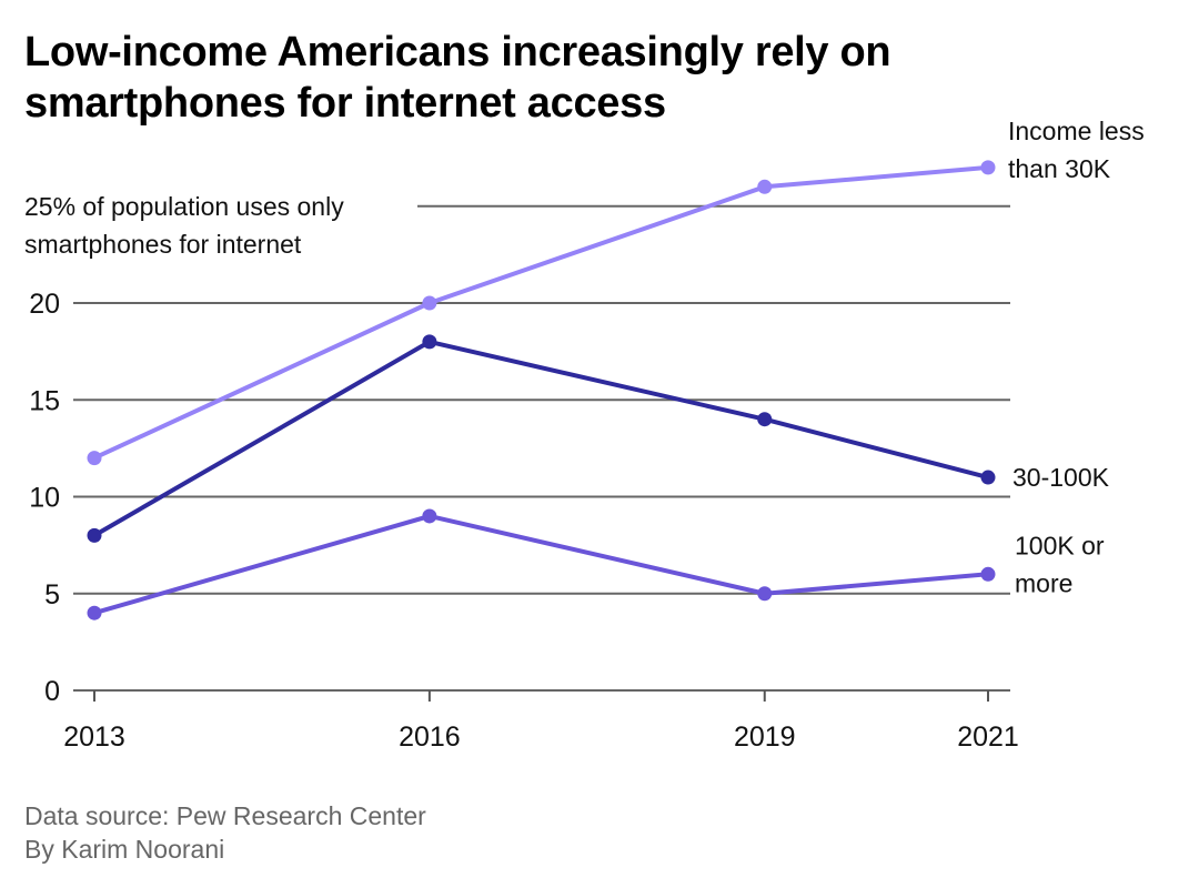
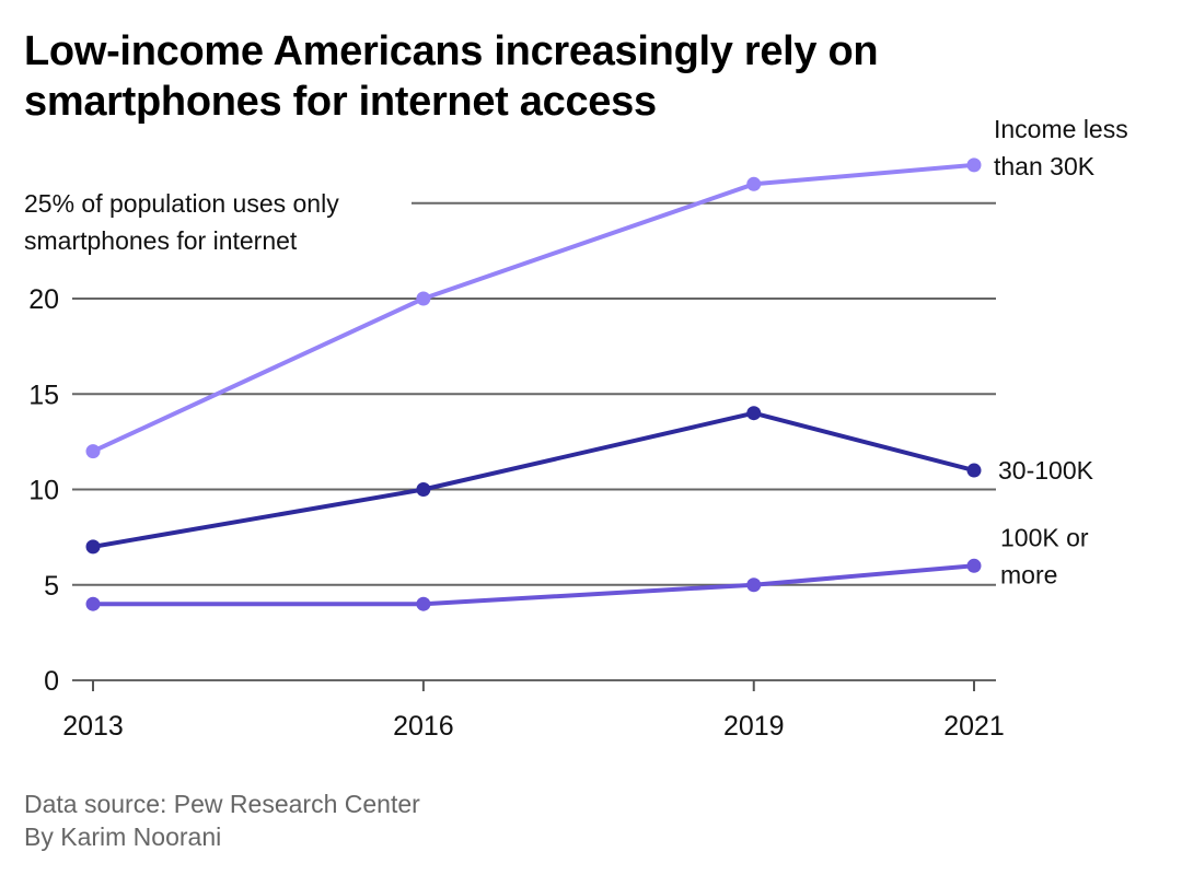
30-100K/2013: 8 -> 7
30-100K/2016: 18 -> 10
100K or more/2016: 9 -> 4
